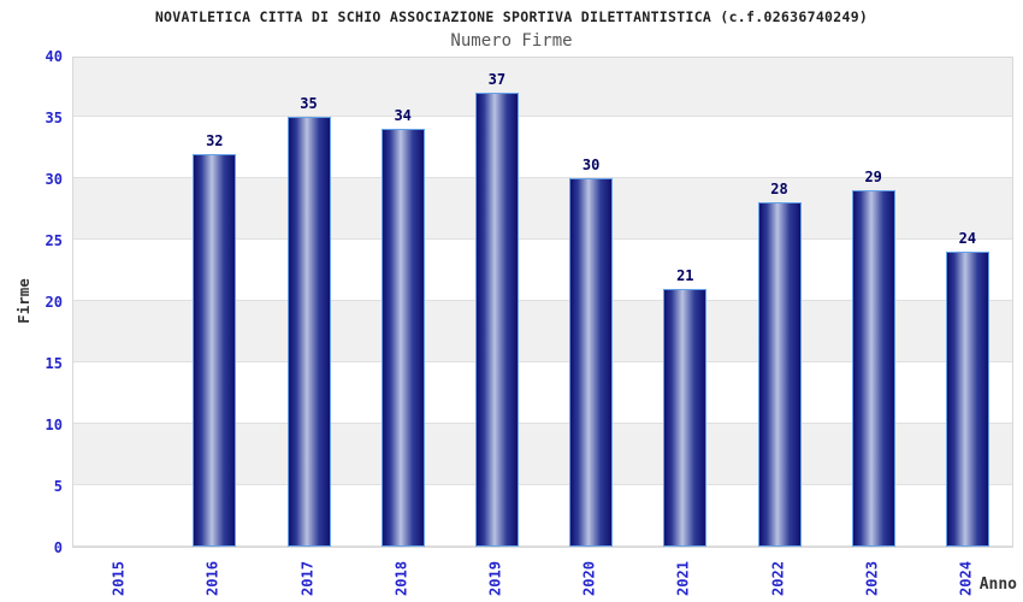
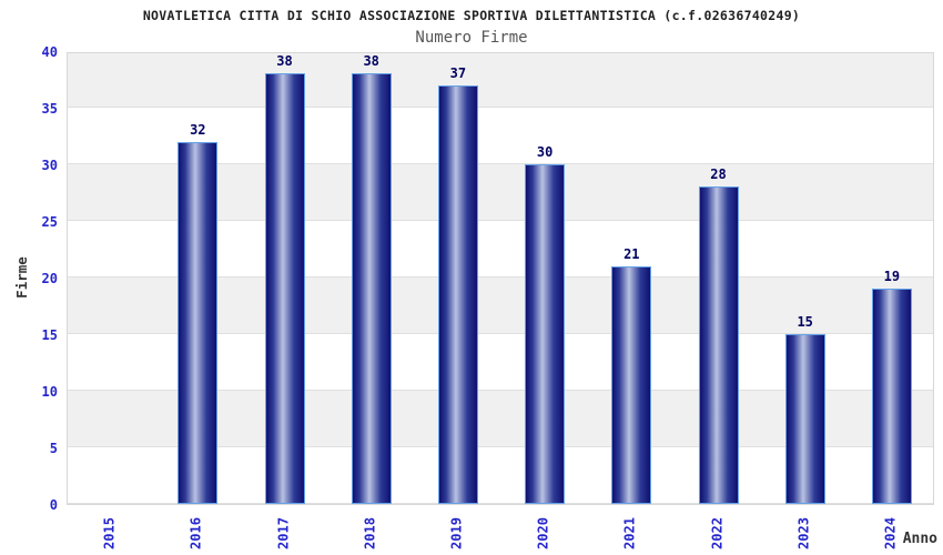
2017: 35 -> 38
2018: 34 -> 38
2023: 29 -> 15
2024: 24 -> 19
